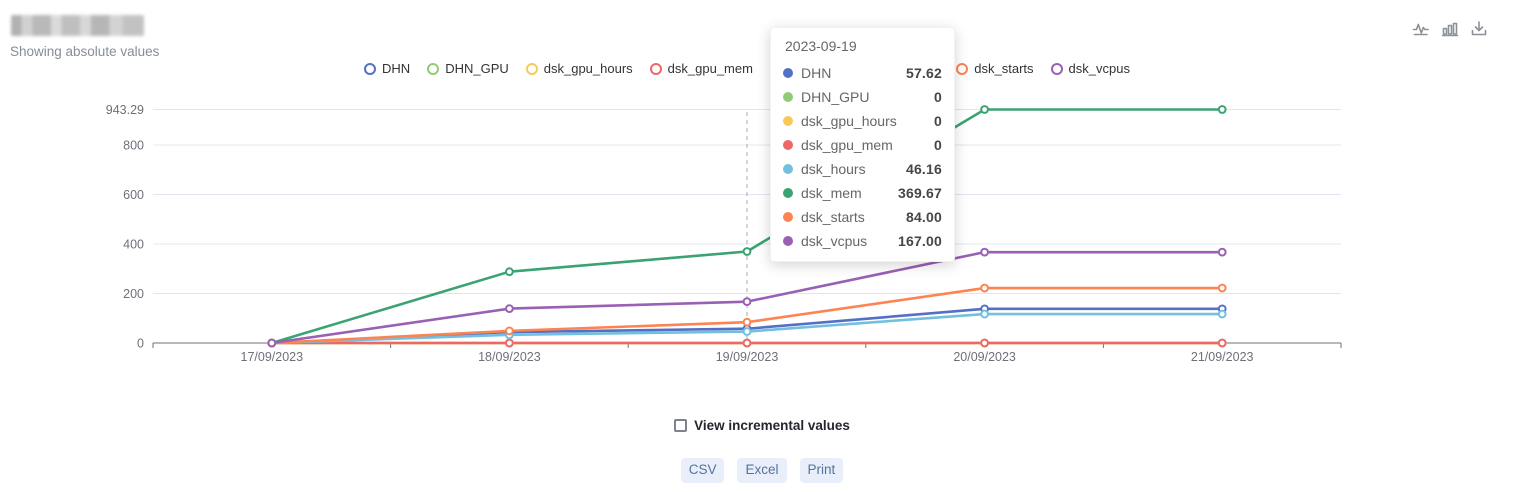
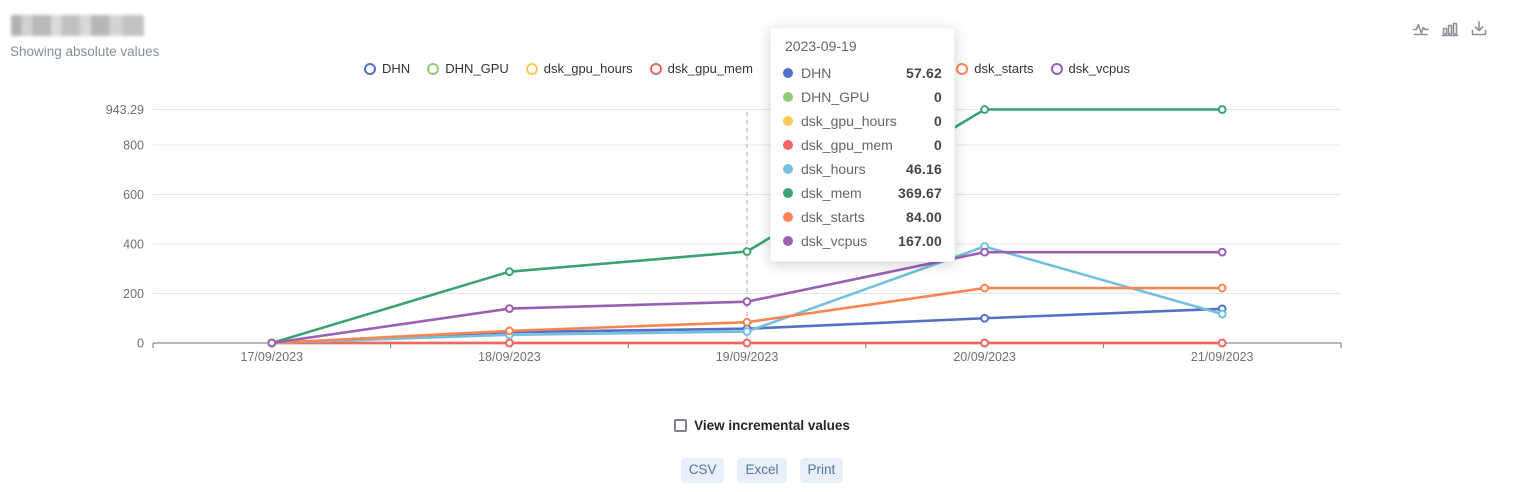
DHN/20/09/2023: 140 -> 100
dsk_hours/20/09/2023: 120 -> 390
